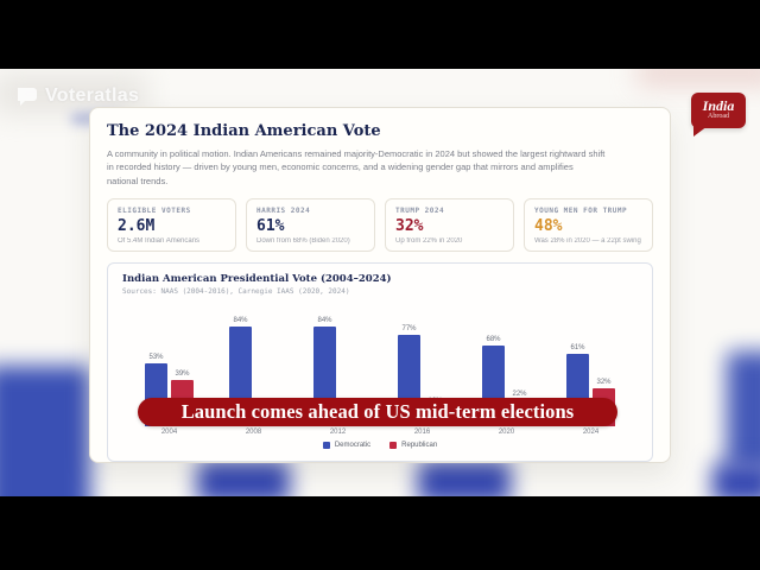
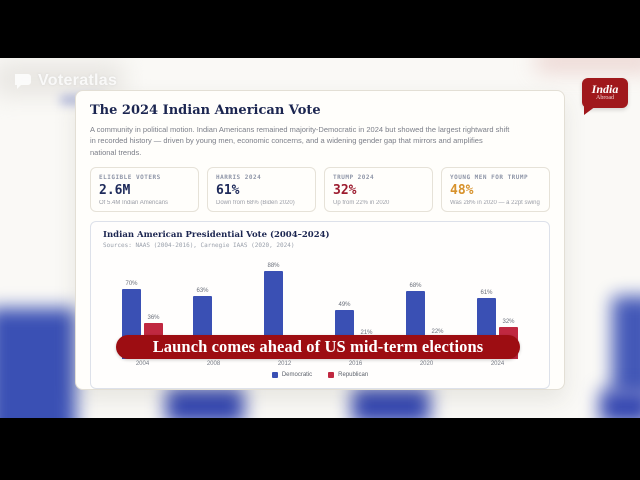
Democratic/2004: 53% -> 70%
Republican/2004: 39% -> 36%
Democratic/2008: 84% -> 63%
Democratic/2012: 84% -> 88%
Democratic/2016: 77% -> 49%
Republican/2016: 16% -> 21%
